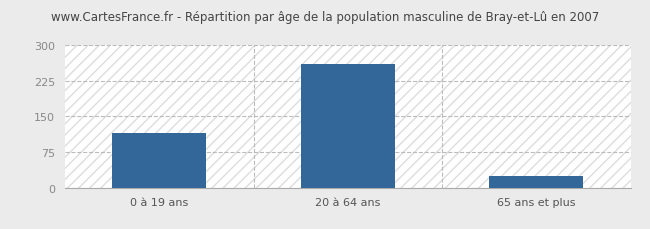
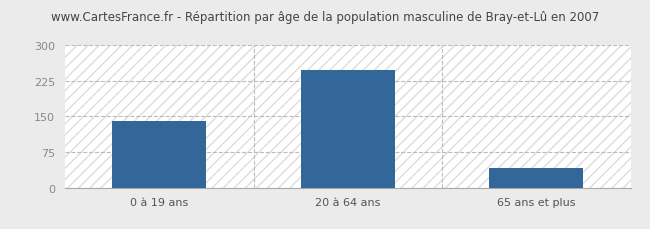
0 à 19 ans: 115 -> 140
20 à 64 ans: 260 -> 248
65 ans et plus: 25 -> 42
